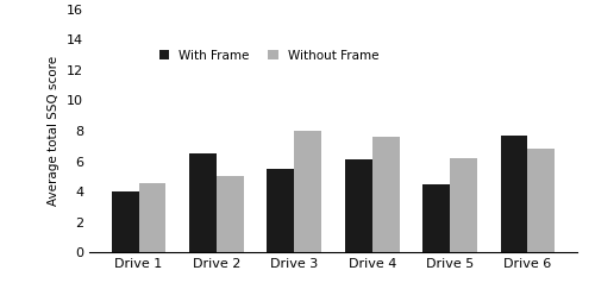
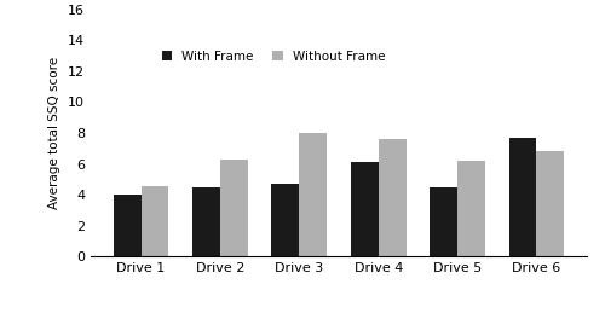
With Frame/Drive 2: 6.5 -> 4.5
Without Frame/Drive 2: 5.0 -> 6.3
With Frame/Drive 3: 5.5 -> 4.7
